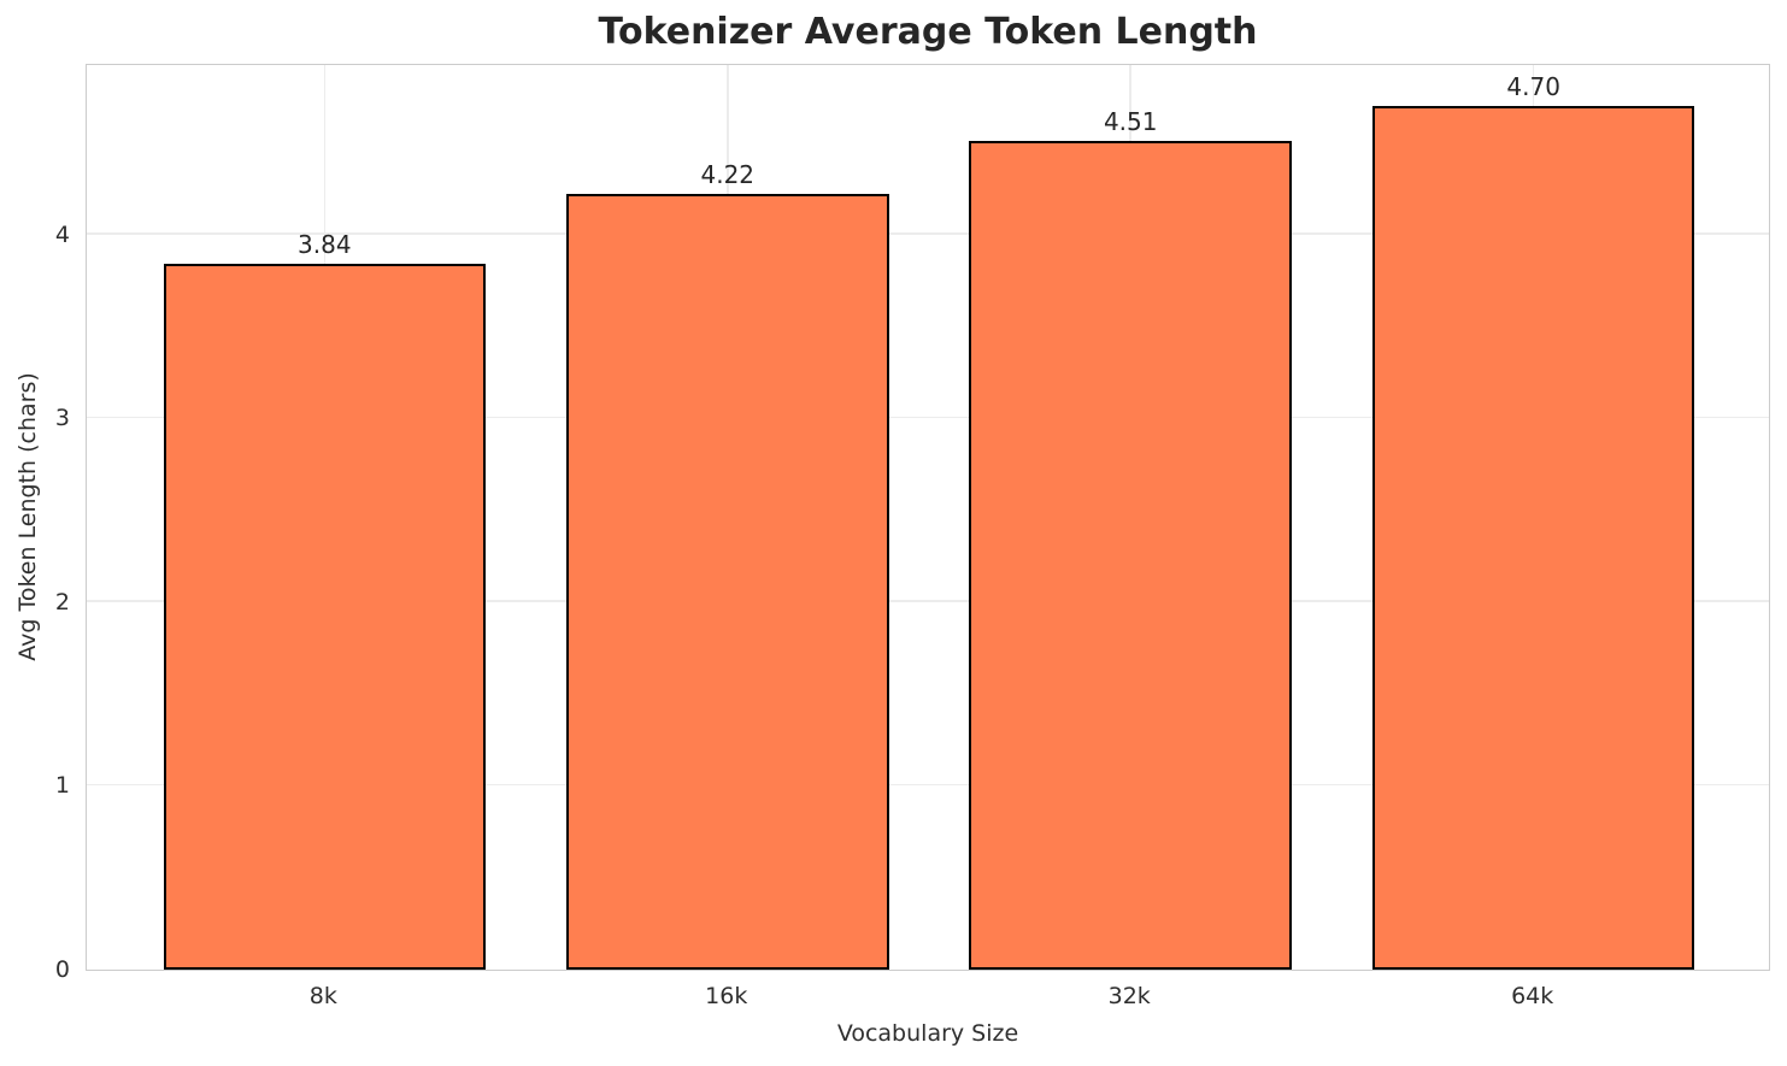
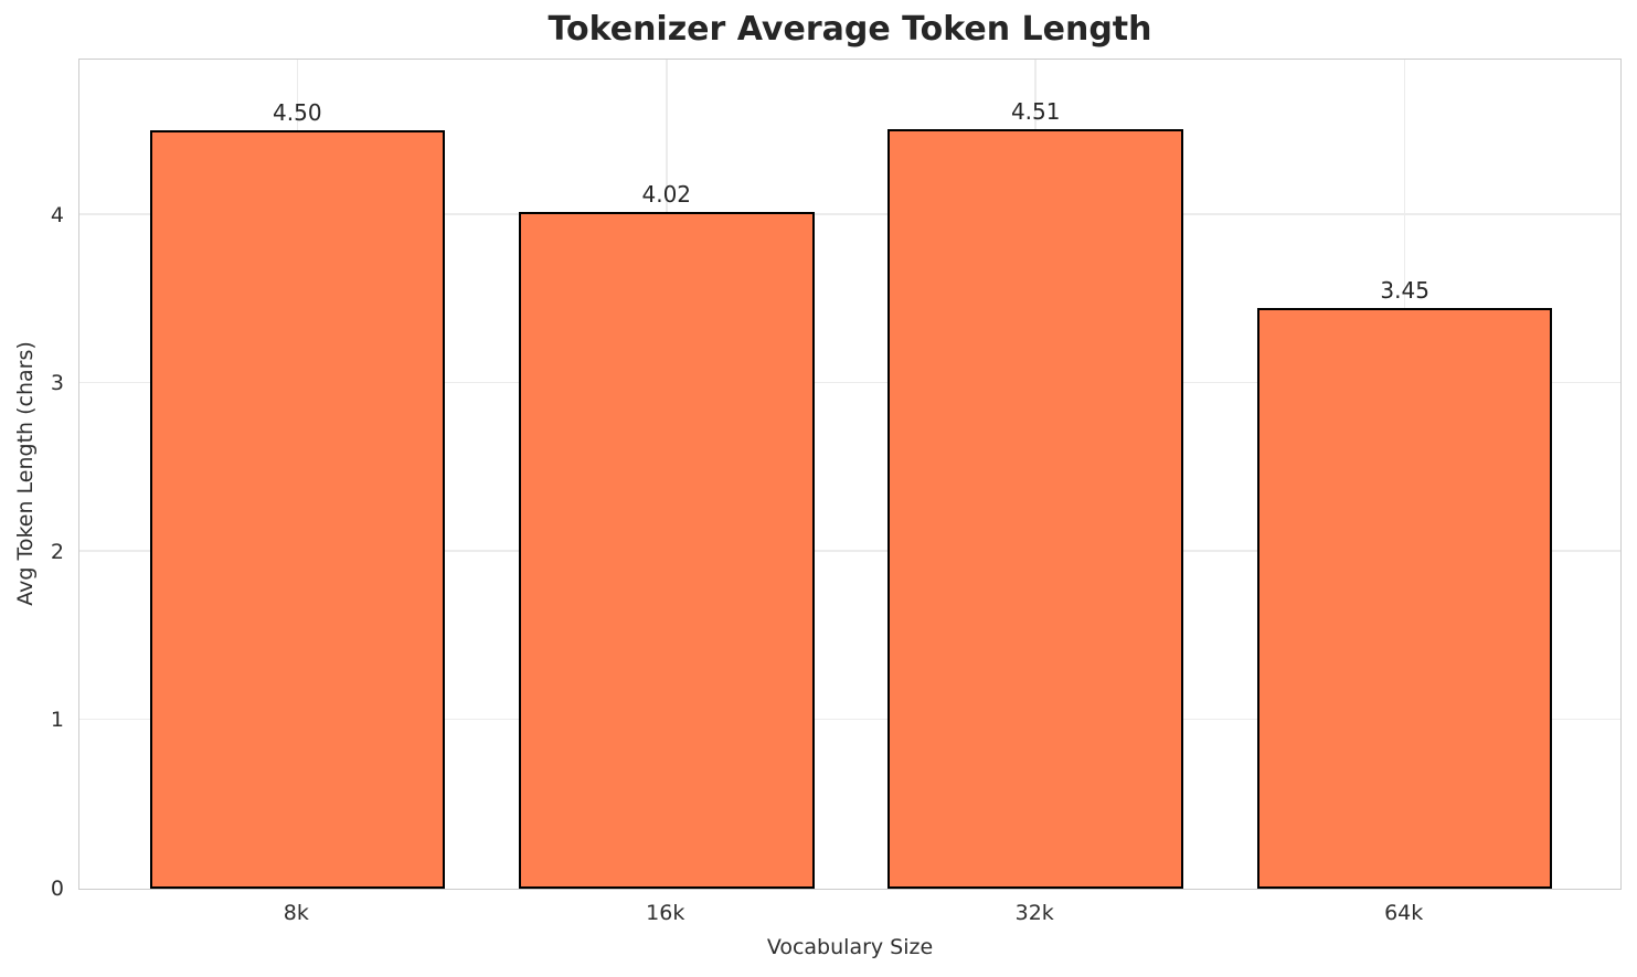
8k: 3.84 -> 4.50
16k: 4.22 -> 4.02
64k: 4.70 -> 3.45
